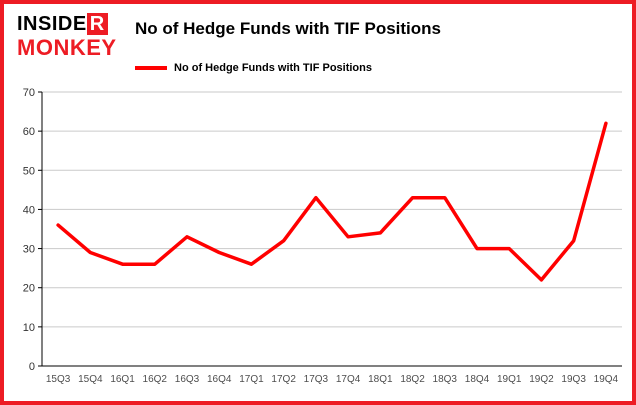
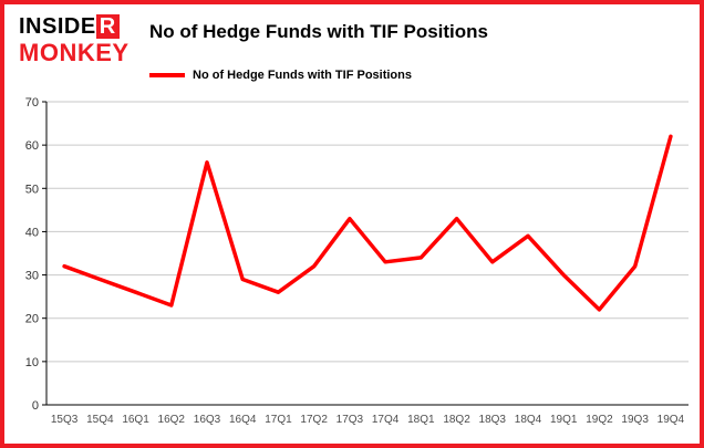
15Q3: 36 -> 32
16Q2: 26 -> 23
16Q3: 33 -> 56
18Q3: 43 -> 33
18Q4: 30 -> 39
